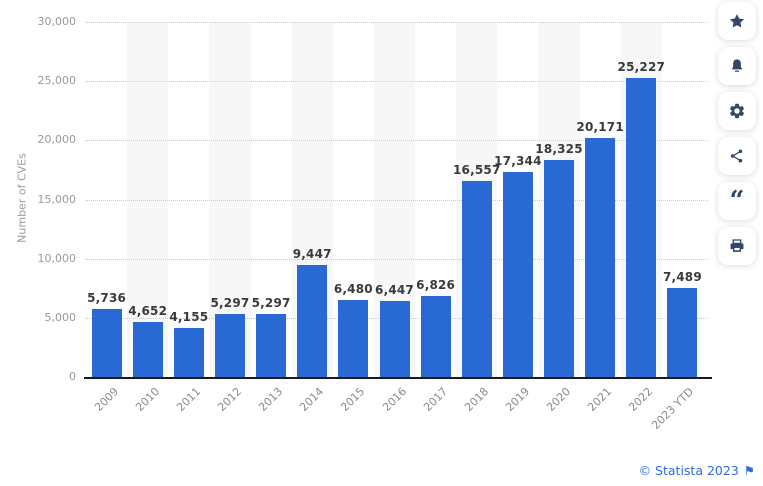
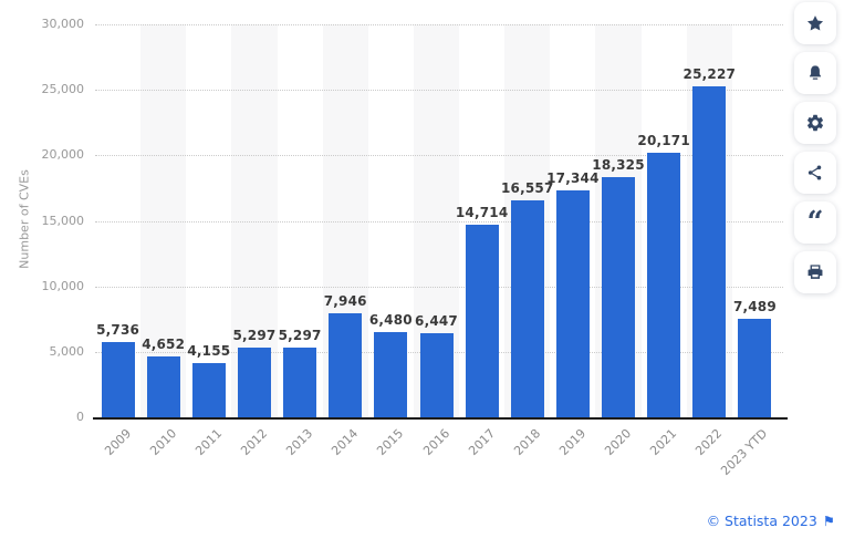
2014: 9,447 -> 7,946
2017: 6,826 -> 14,714
